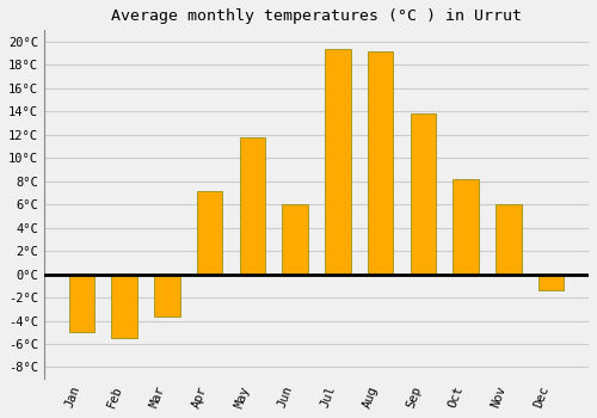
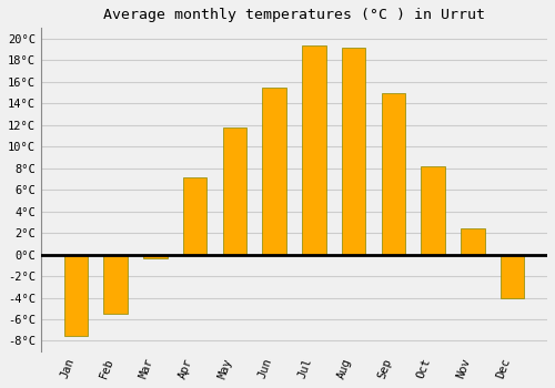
Jan: -5.0°C -> -7.5°C
Mar: -3.6°C -> -0.3°C
Jun: 6.0°C -> 15.5°C
Sep: 13.8°C -> 15.0°C
Nov: 6.0°C -> 2.4°C
Dec: -1.4°C -> -4.0°C
